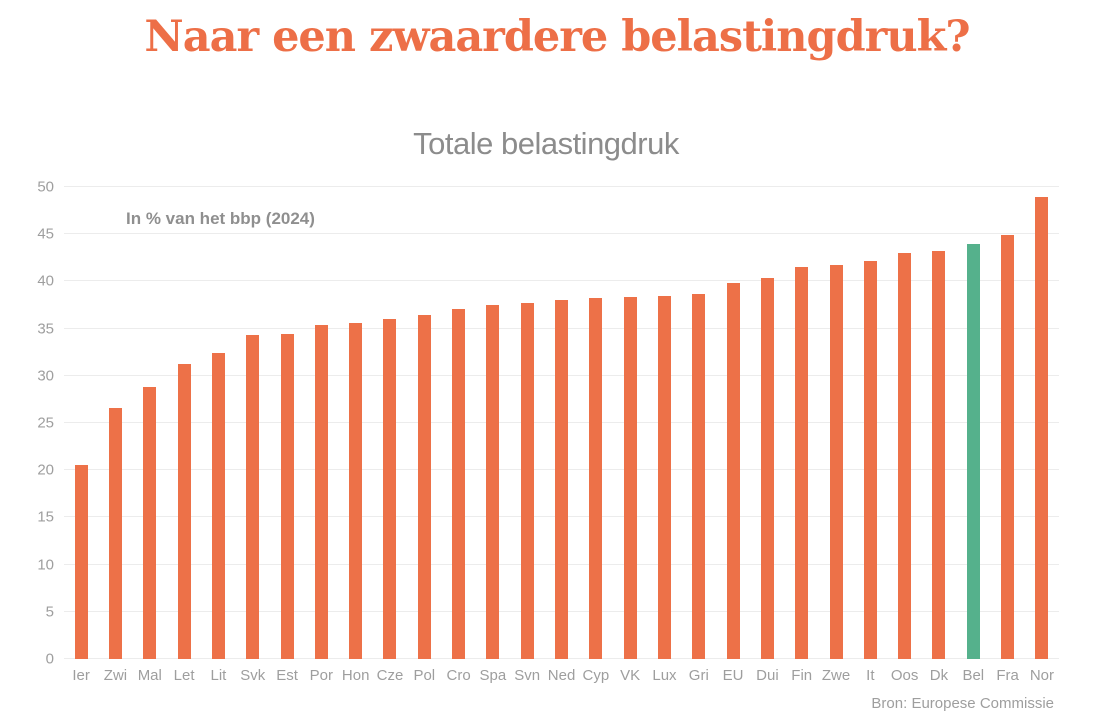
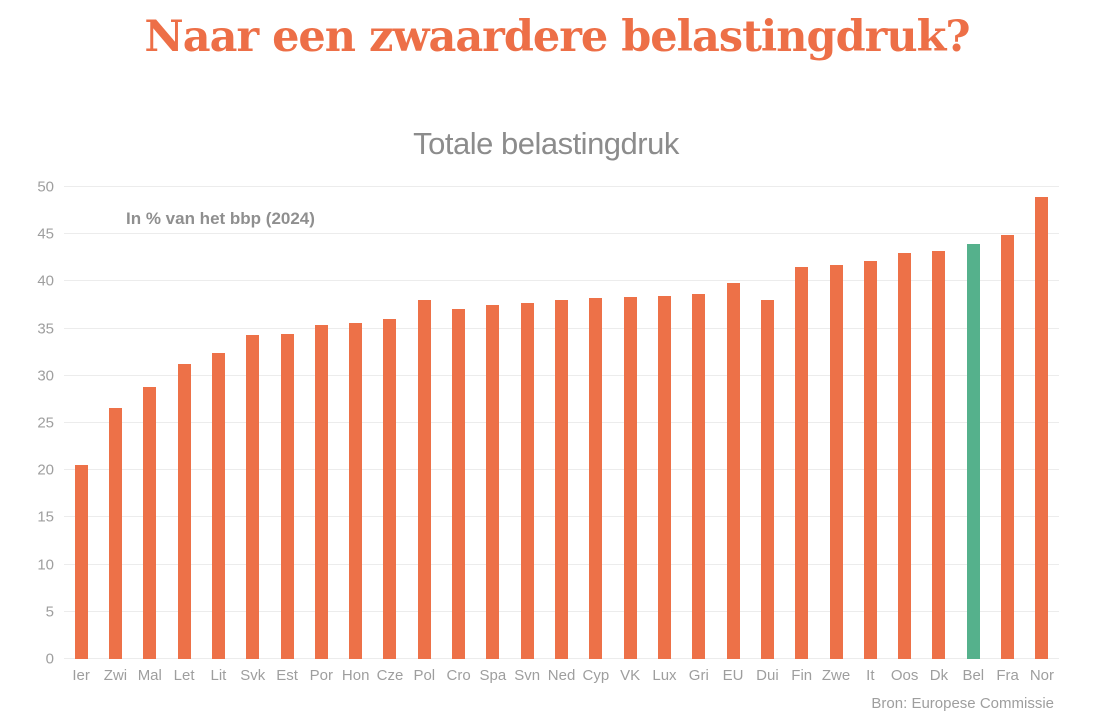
Pol: 36 -> 38
Dui: 40 -> 38
